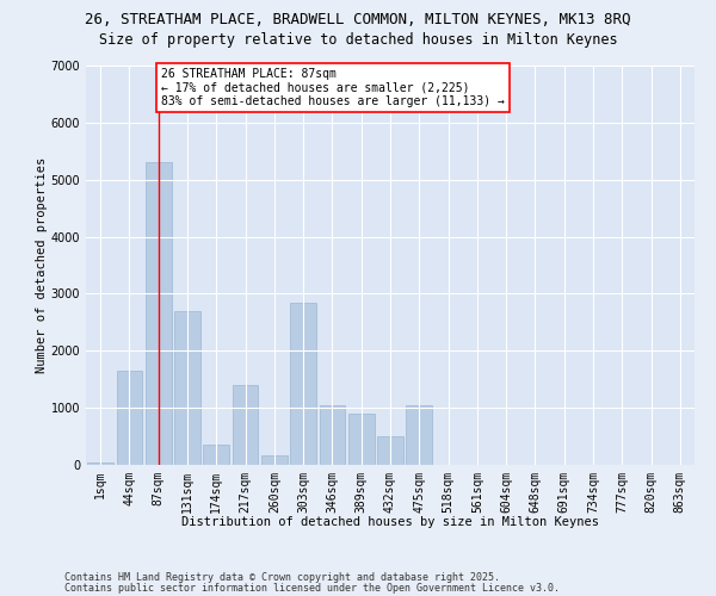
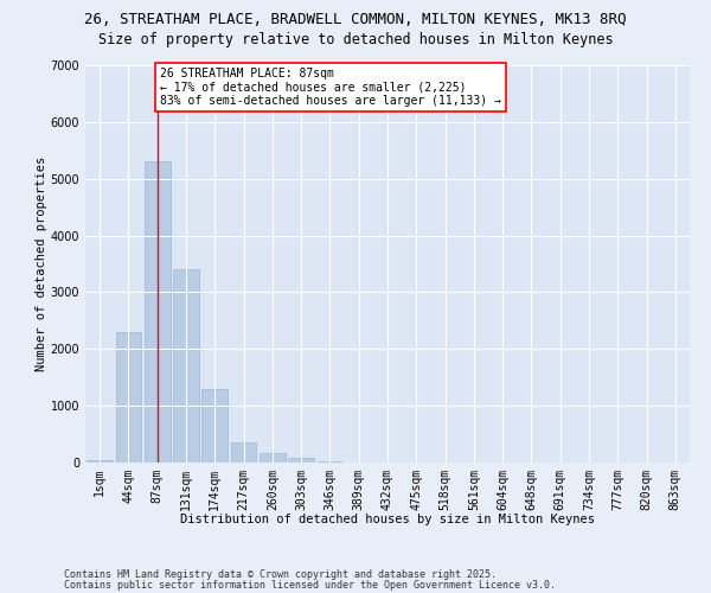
44sqm: 1650 -> 2300
131sqm: 2700 -> 3400
174sqm: 350 -> 1300
217sqm: 1400 -> 350
303sqm: 2850 -> 80
346sqm: 1050 -> 30
389sqm: 900 -> 10
432sqm: 500 -> 0
475sqm: 1050 -> 0
